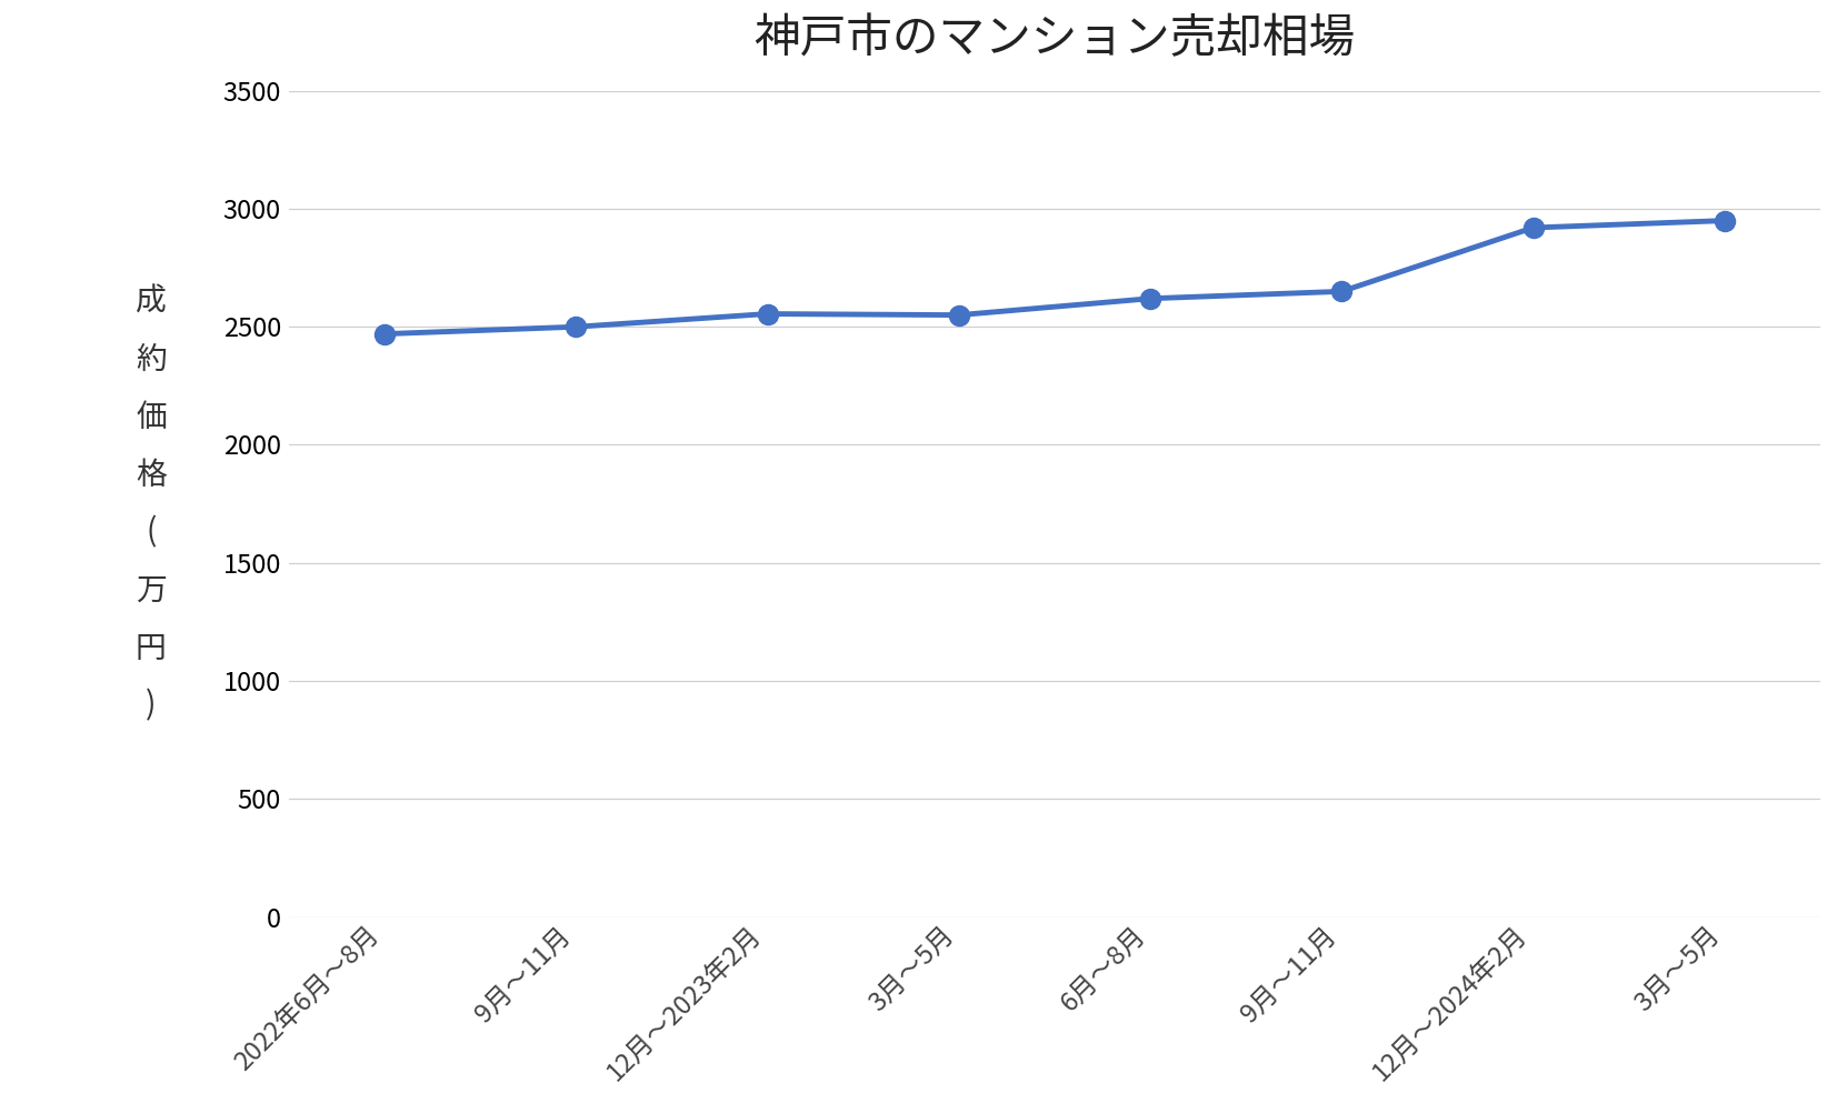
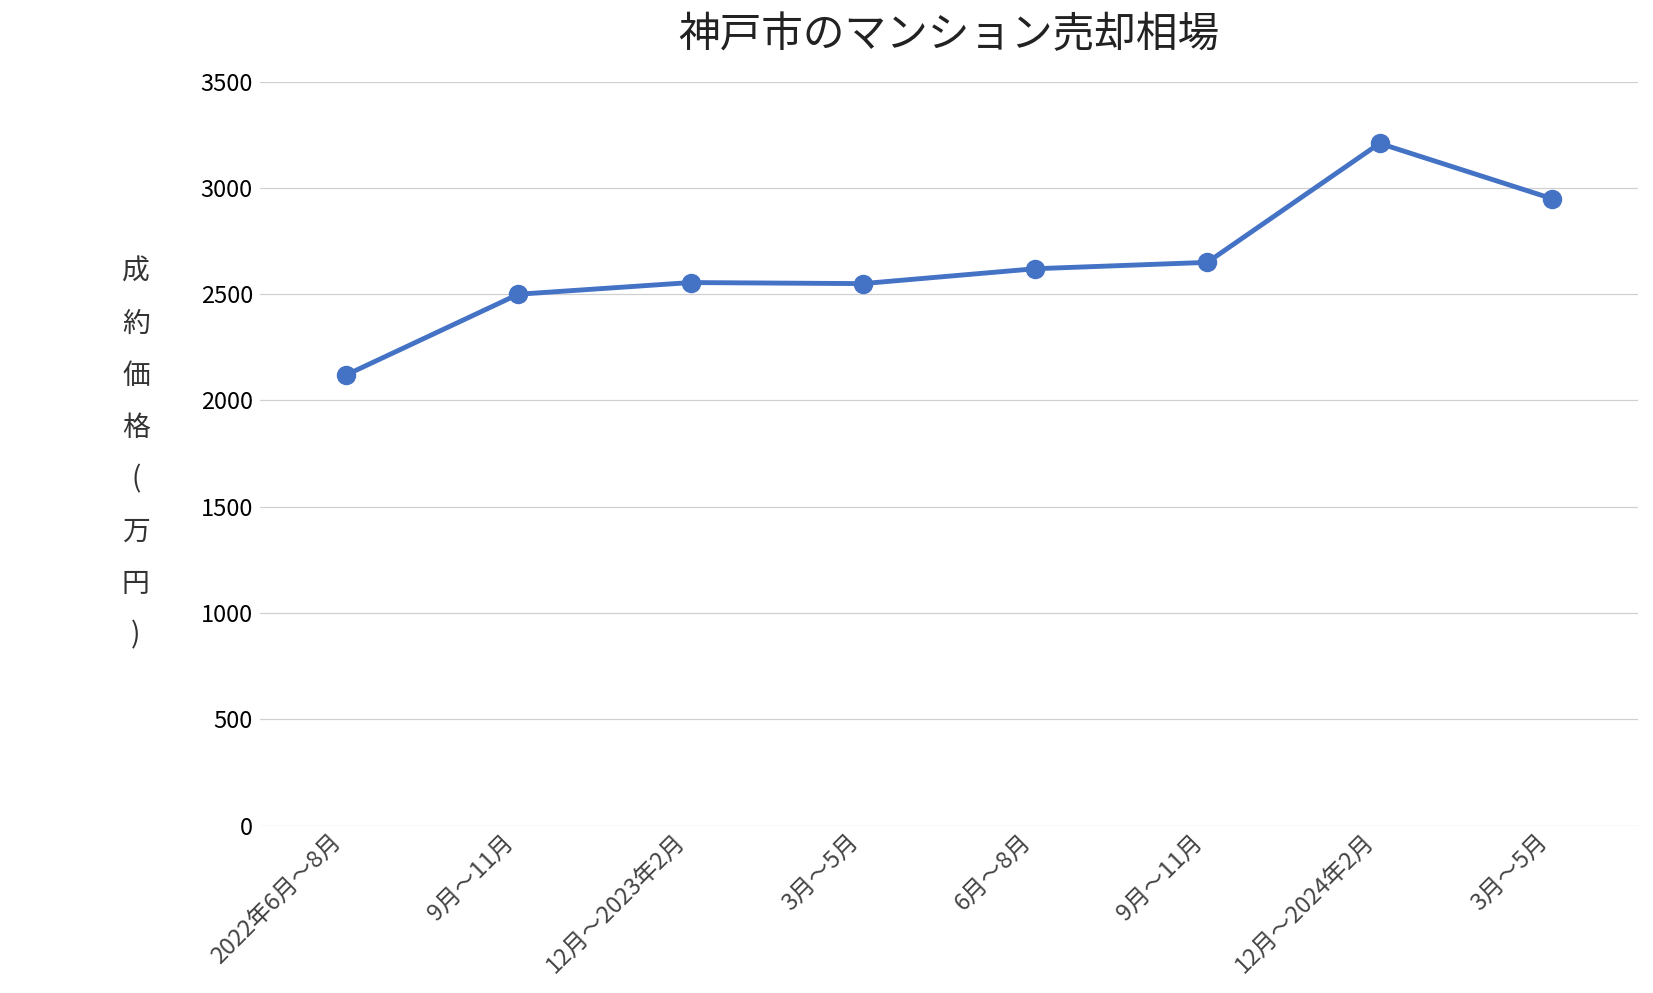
2022年6月～8月: 2470 -> 2120
12月～2024年2月: 2920 -> 3210
